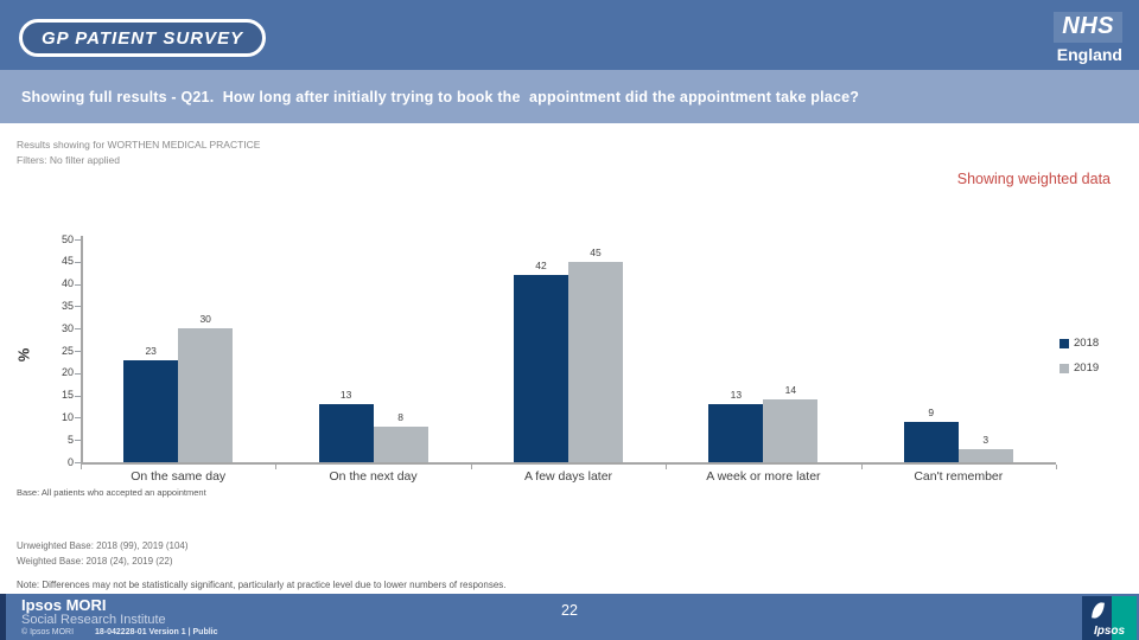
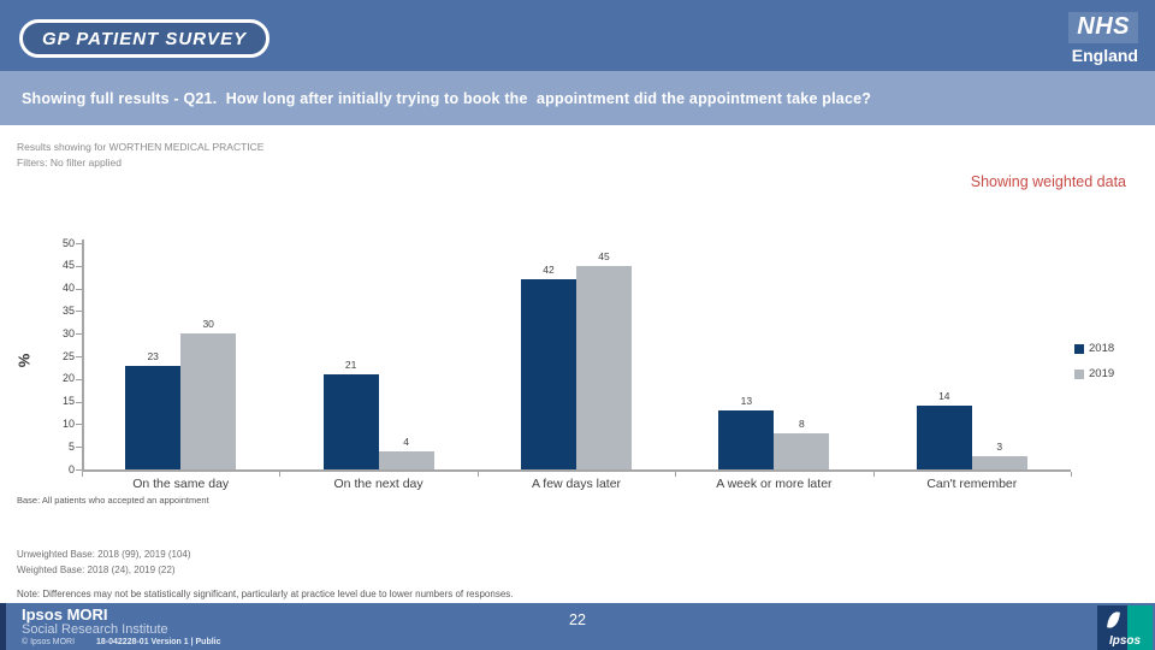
2018/On the next day: 13 -> 21
2019/On the next day: 8 -> 4
2019/A week or more later: 14 -> 8
2018/Can't remember: 9 -> 14
